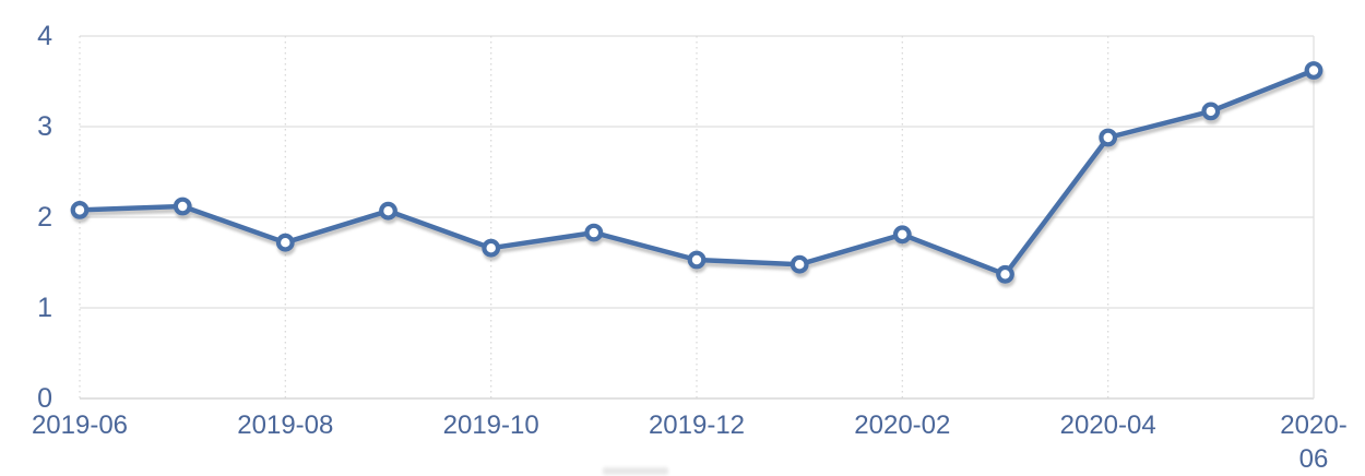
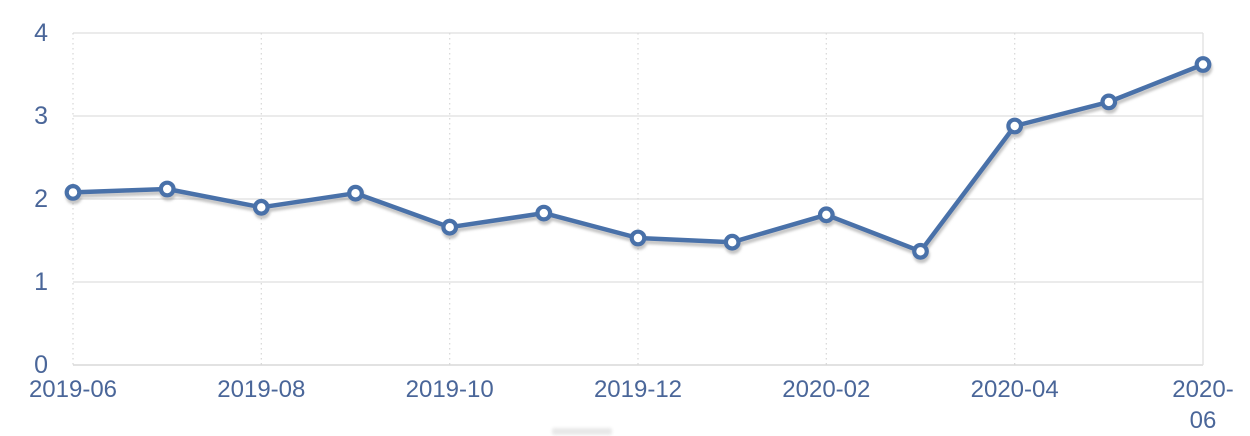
2019-08: 1.7 -> 1.9
